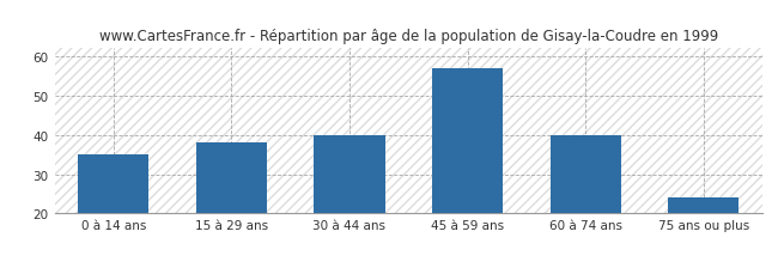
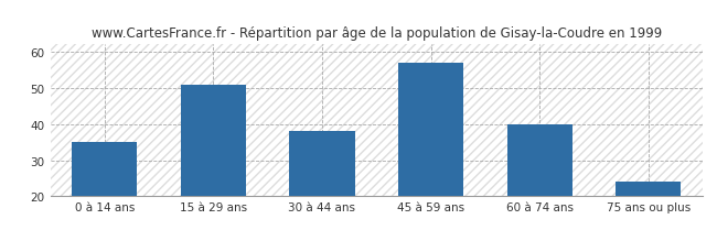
15 à 29 ans: 38 -> 51
30 à 44 ans: 40 -> 38
